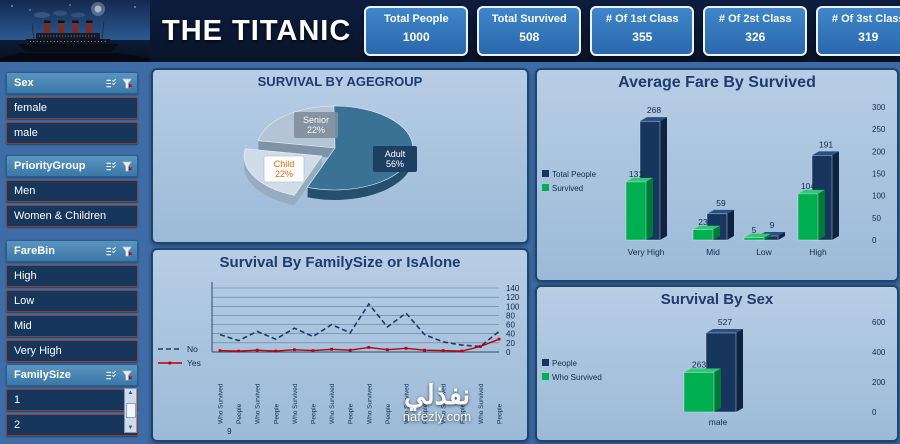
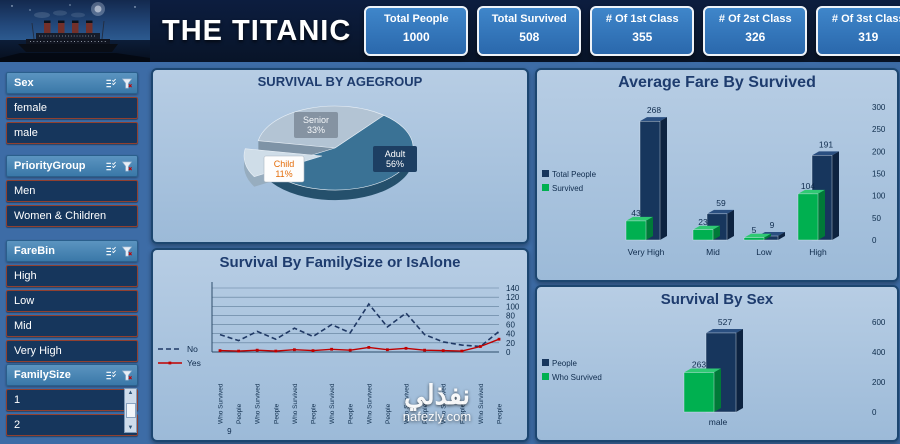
SURVIVAL BY AGEGROUP/Senior: 22% -> 33%
SURVIVAL BY AGEGROUP/Child: 22% -> 11%
Average Fare By Survived/Survived/Very High: 131 -> 43
